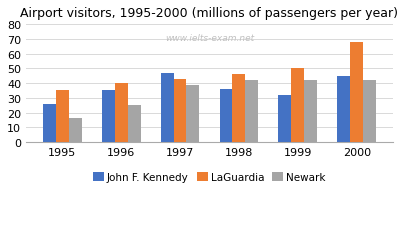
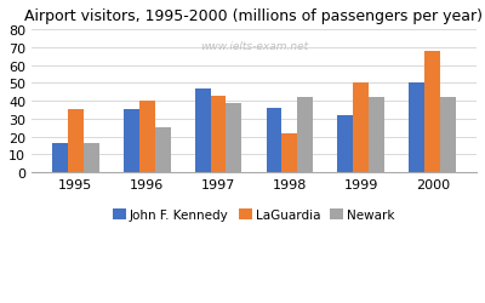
John F. Kennedy/1995: 26 -> 16
LaGuardia/1998: 46 -> 22
John F. Kennedy/2000: 45 -> 50
